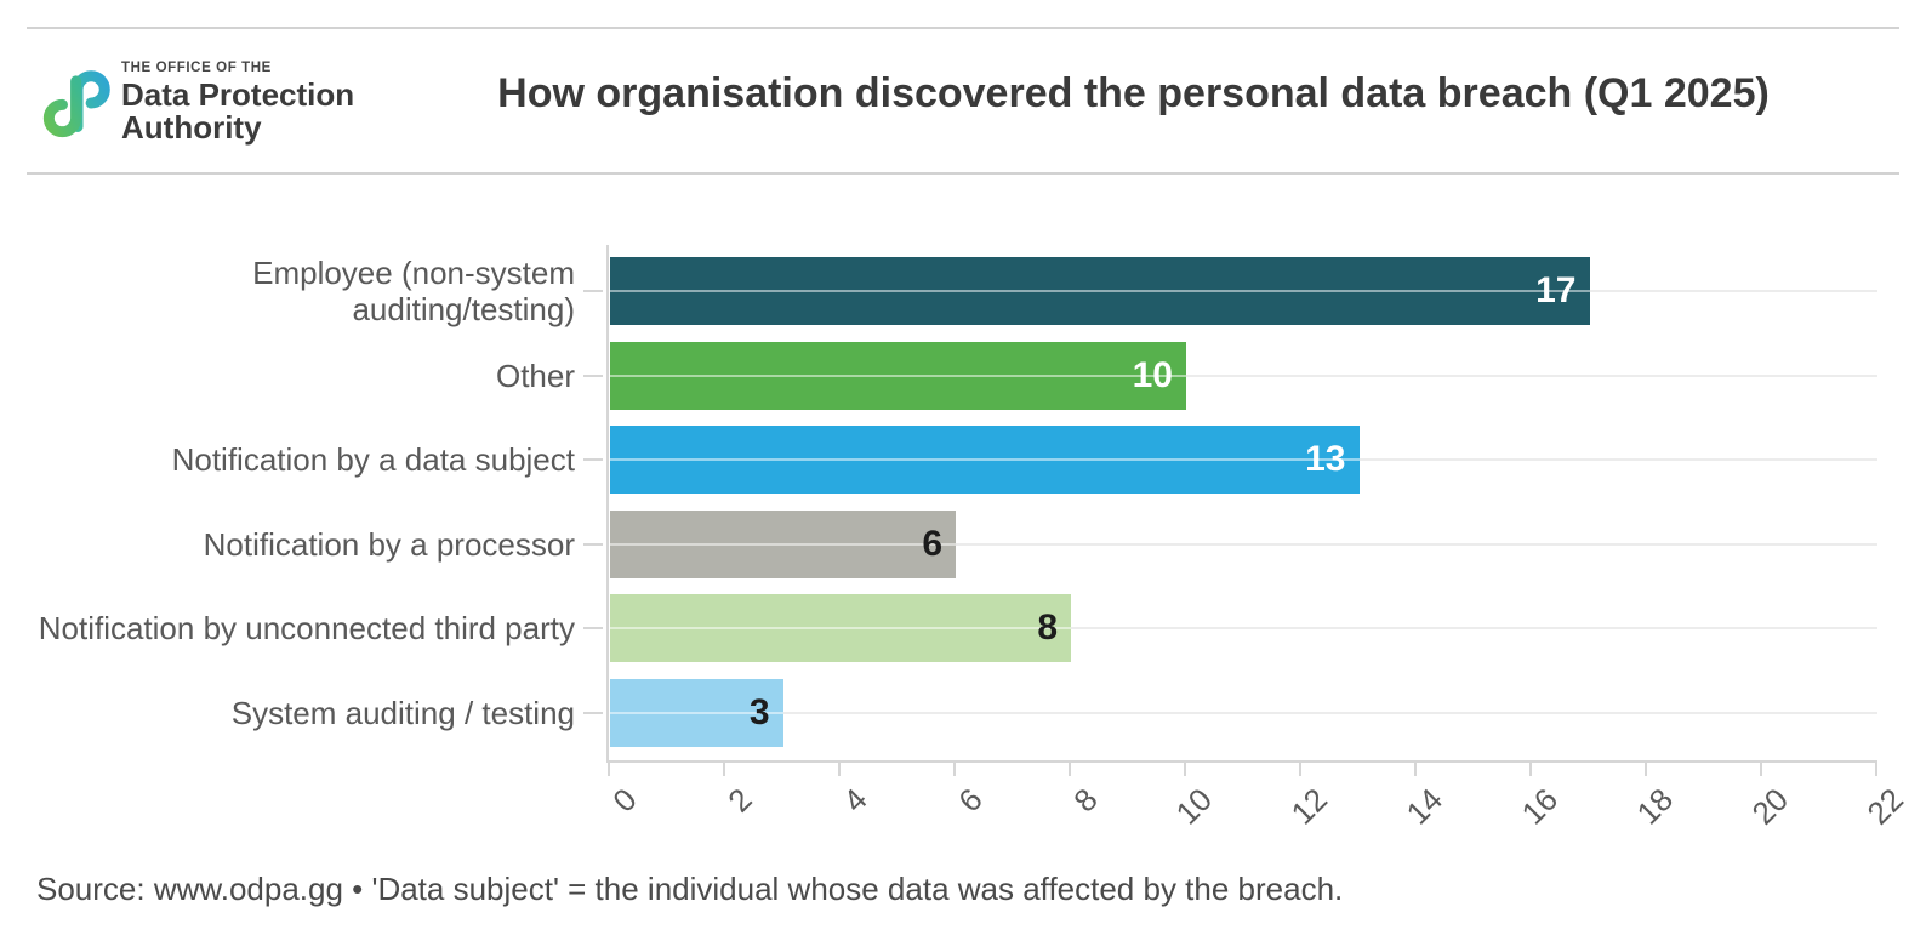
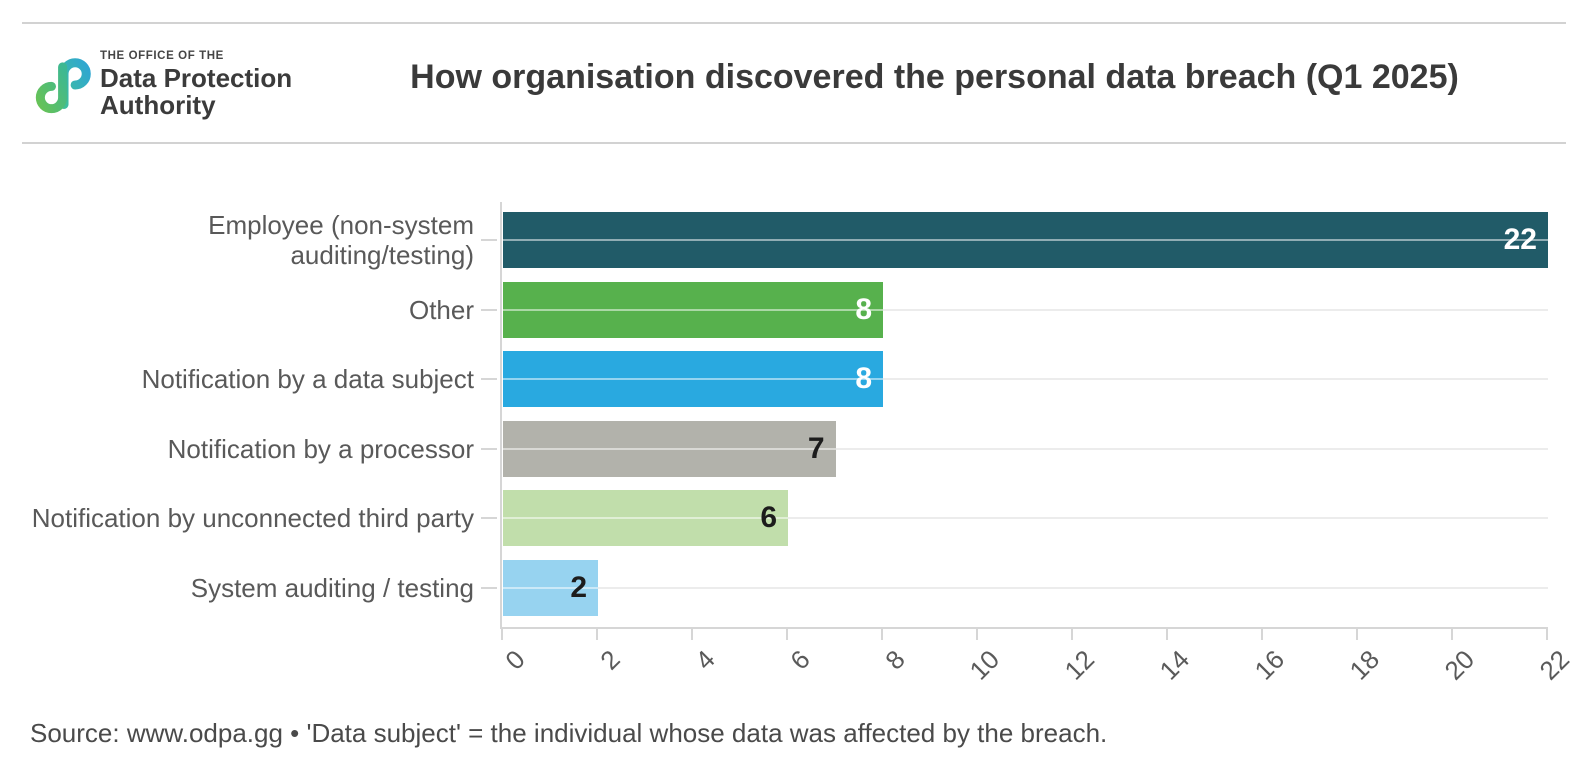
Employee (non-system auditing/testing): 17 -> 22
Other: 10 -> 8
Notification by a data subject: 13 -> 8
Notification by a processor: 6 -> 7
Notification by unconnected third party: 8 -> 6
System auditing / testing: 3 -> 2
